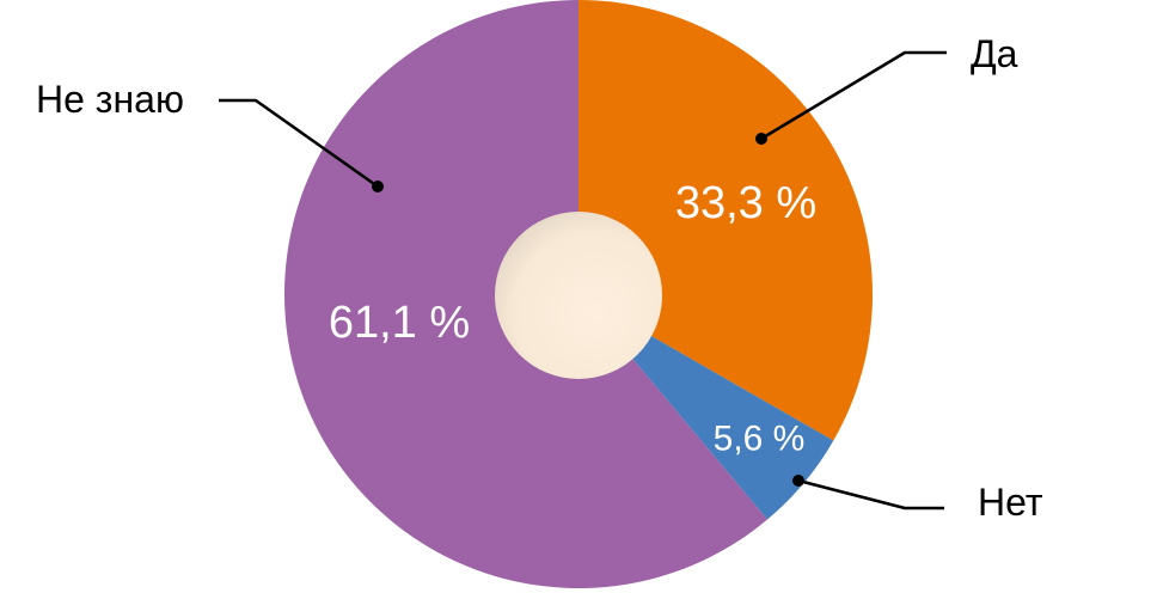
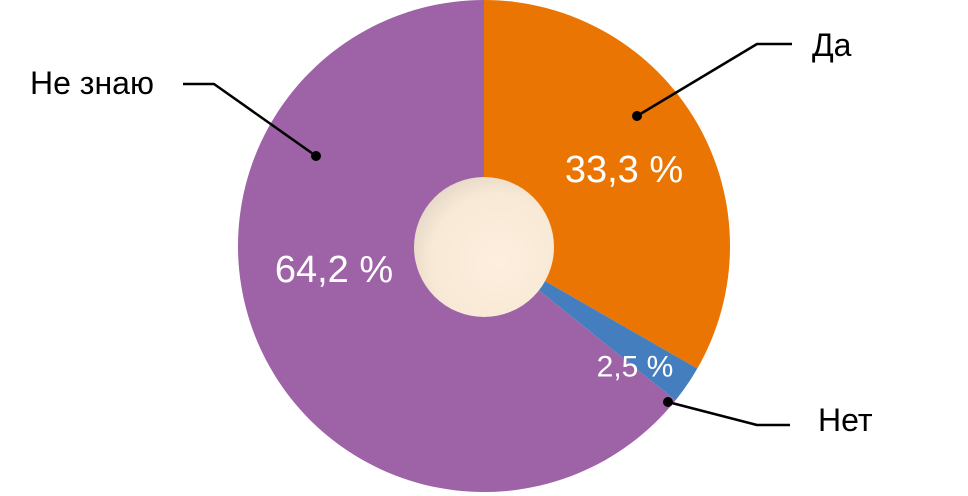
Нет: 5,6 -> 2,5
Не знаю: 61,1 -> 64,2
